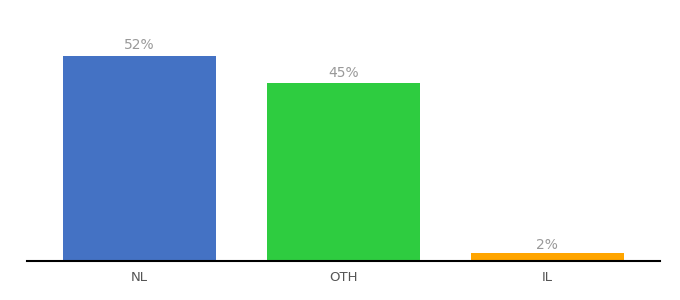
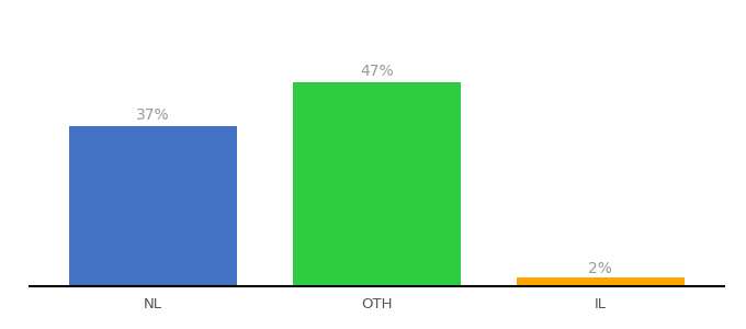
NL: 52% -> 37%
OTH: 45% -> 47%
